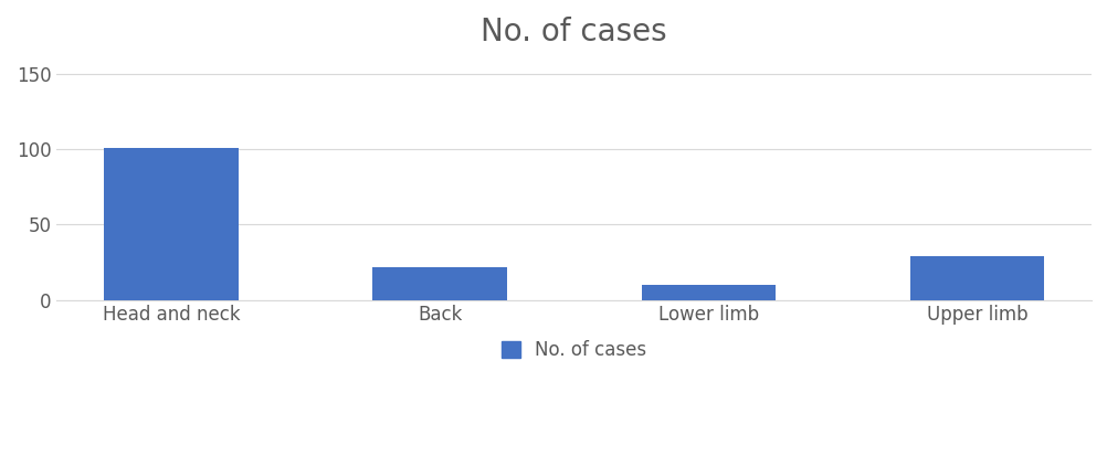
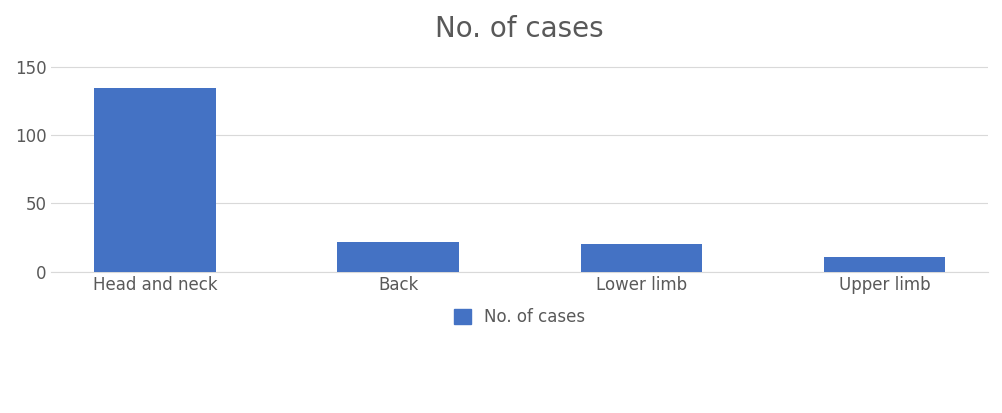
Head and neck: 101 -> 135
Lower limb: 10 -> 20
Upper limb: 29 -> 11
